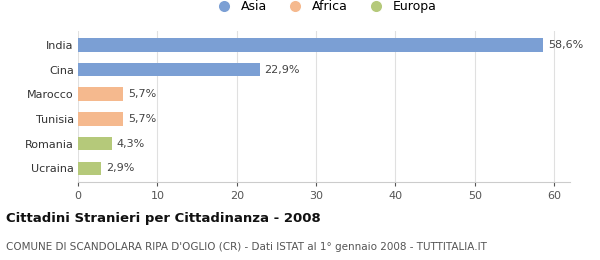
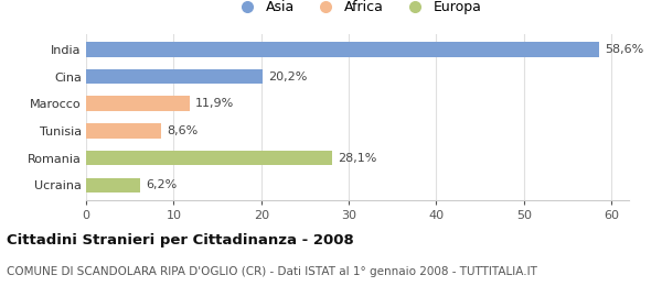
Cina: 22,9% -> 20,2%
Marocco: 5,7% -> 11,9%
Tunisia: 5,7% -> 8,6%
Romania: 4,3% -> 28,1%
Ucraina: 2,9% -> 6,2%
